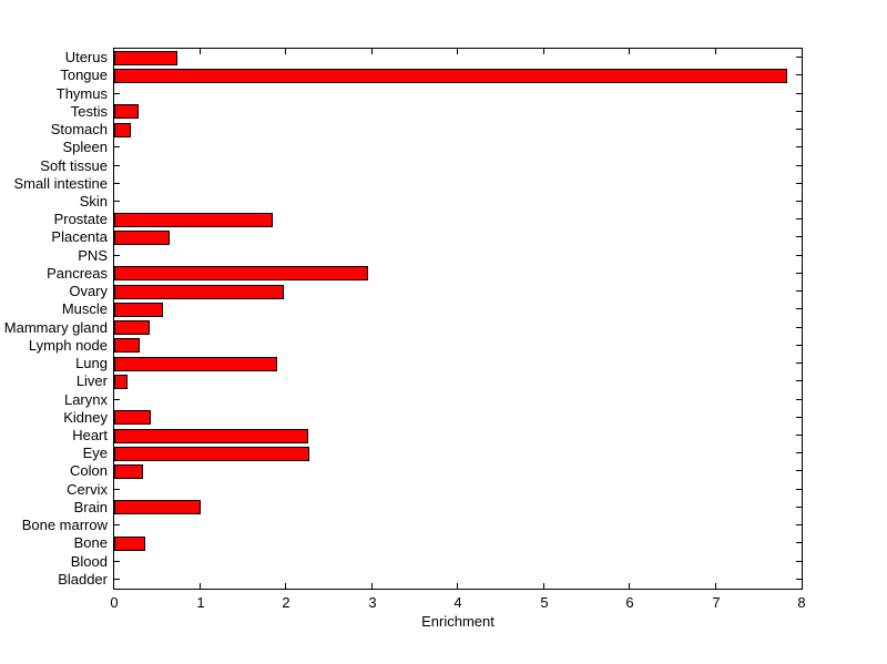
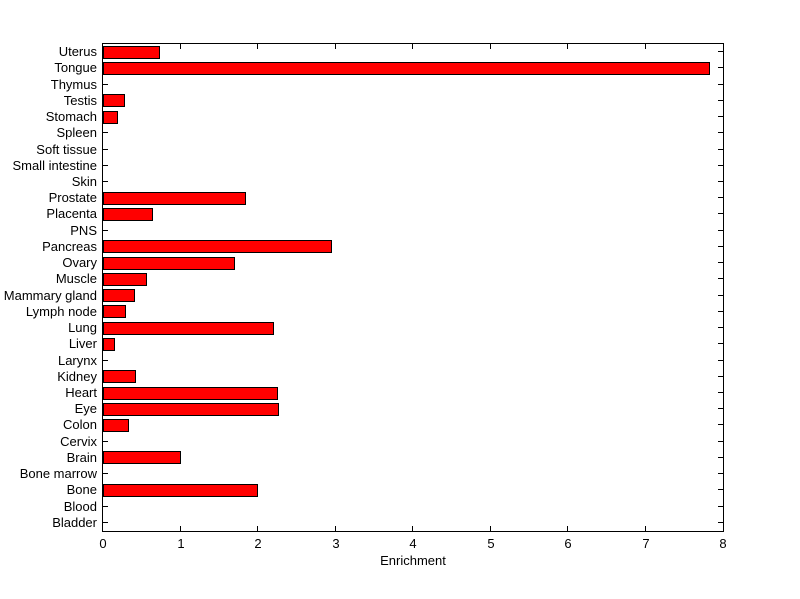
Ovary: 2.0 -> 1.7
Lung: 1.9 -> 2.2
Bone: 0.4 -> 2.0
